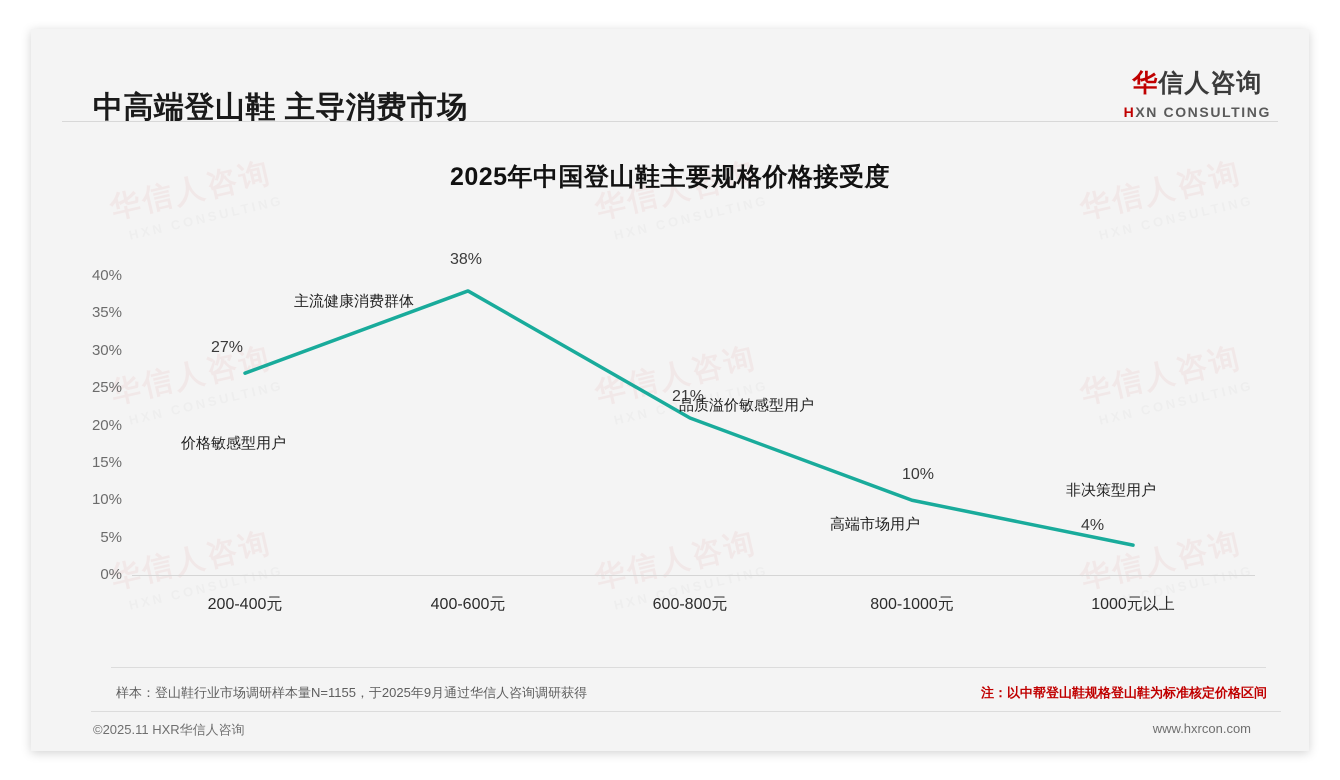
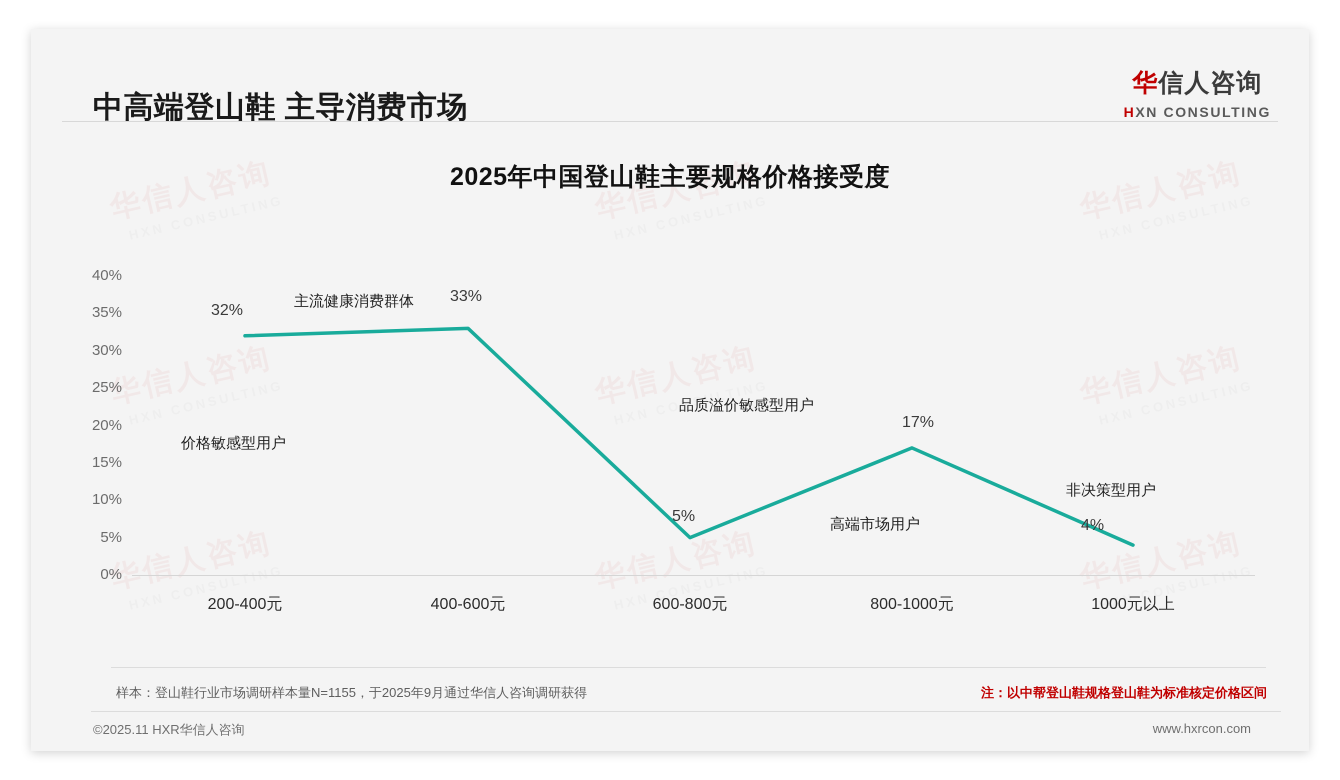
200-400元: 27% -> 32%
400-600元: 38% -> 33%
600-800元: 21% -> 5%
800-1000元: 10% -> 17%
